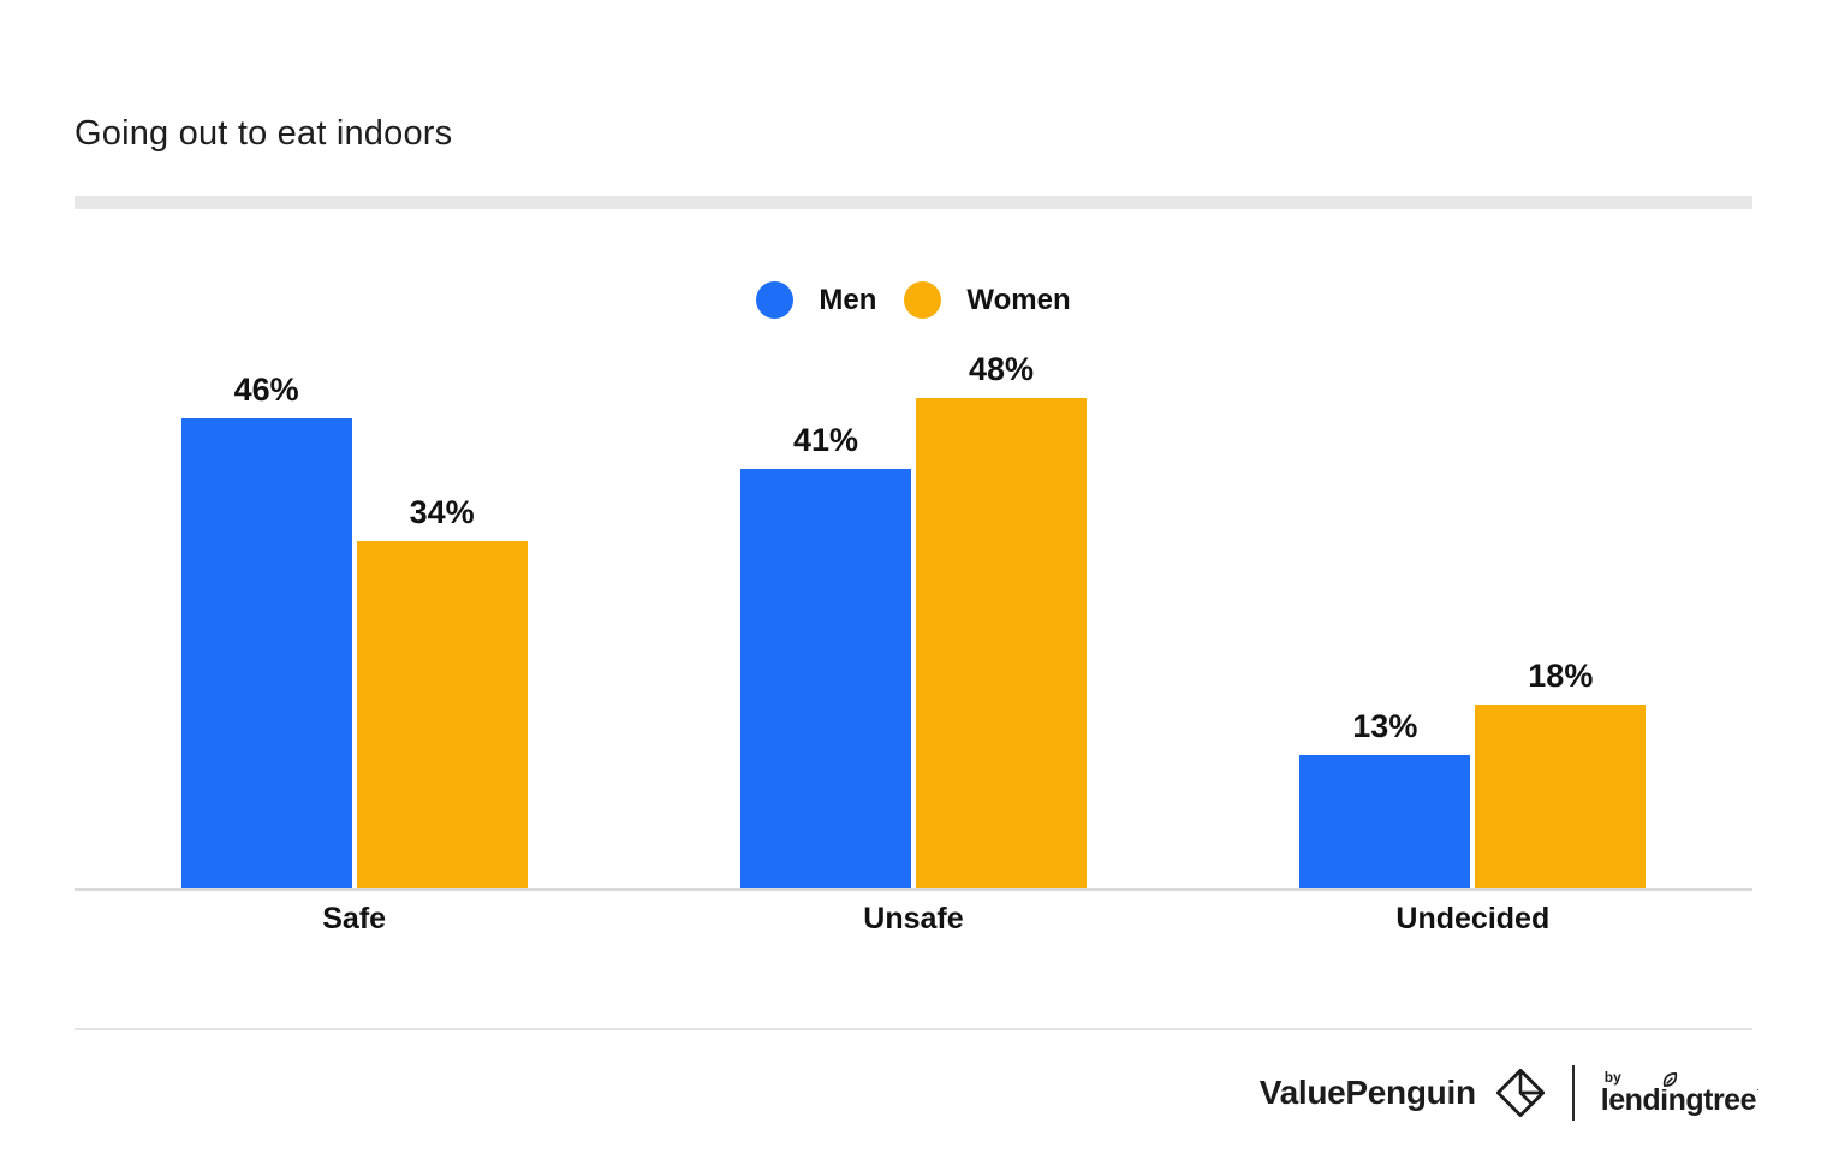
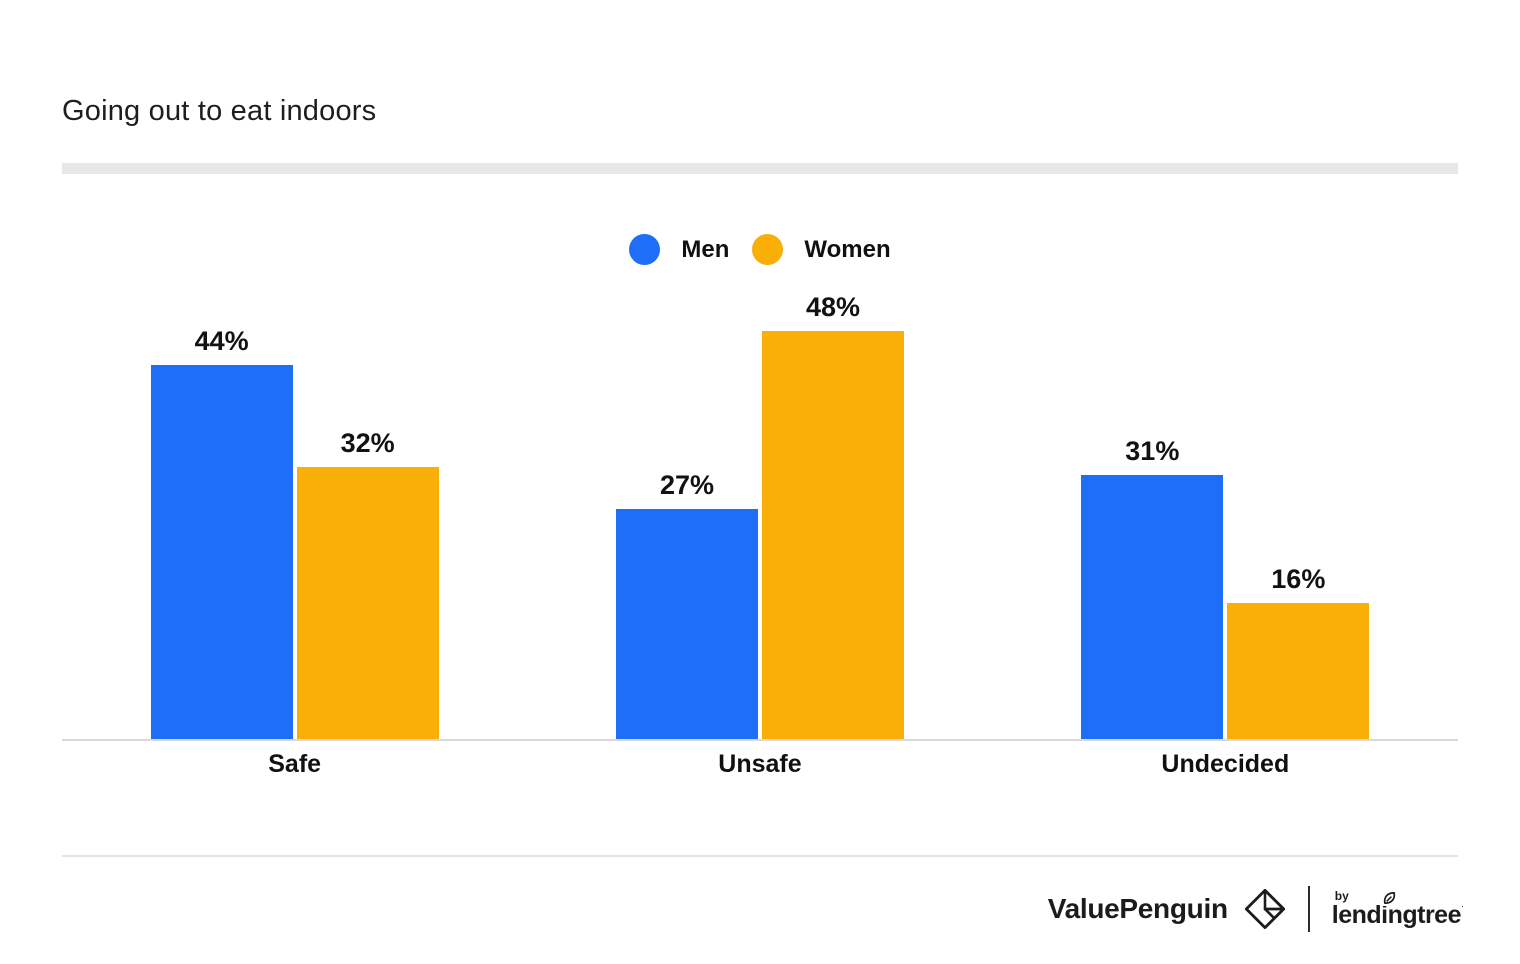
Men/Safe: 46% -> 44%
Women/Safe: 34% -> 32%
Men/Unsafe: 41% -> 27%
Men/Undecided: 13% -> 31%
Women/Undecided: 18% -> 16%
